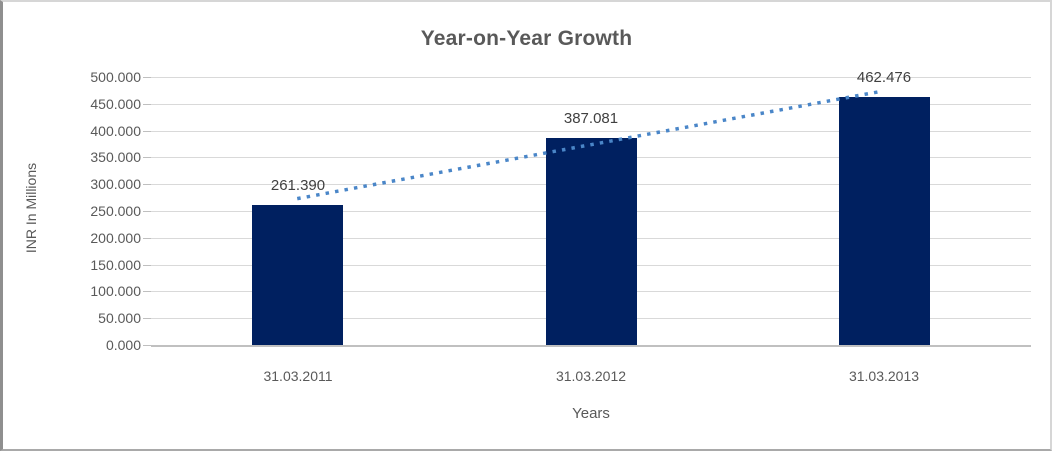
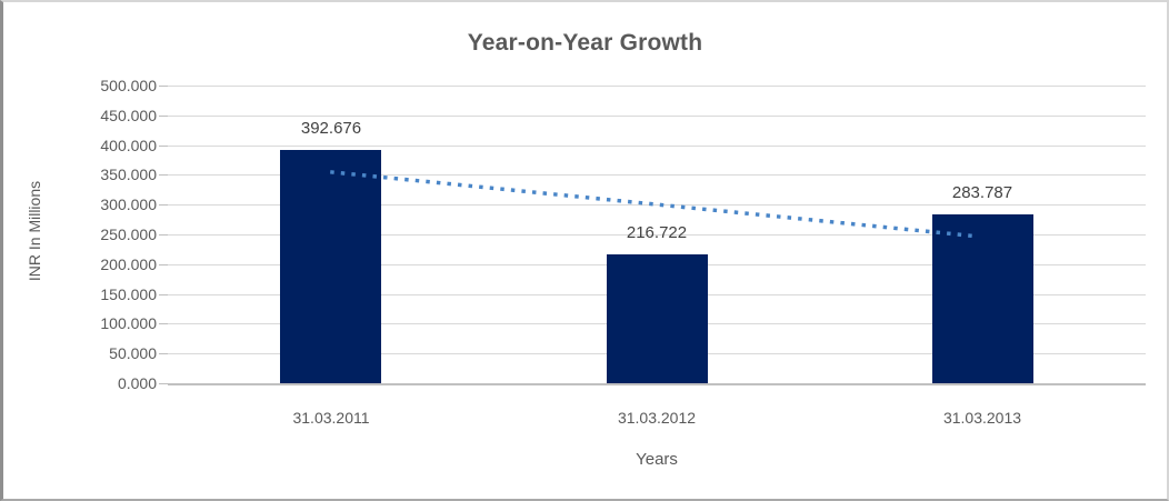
31.03.2011: 261.390 -> 392.676
31.03.2012: 387.081 -> 216.722
31.03.2013: 462.476 -> 283.787
